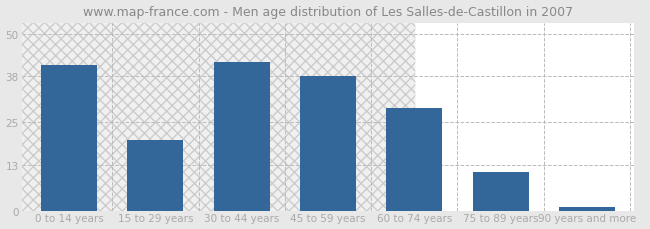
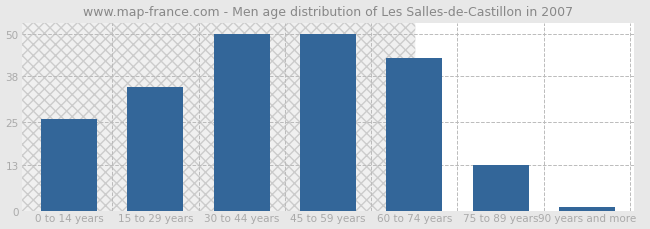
0 to 14 years: 41 -> 26
15 to 29 years: 20 -> 35
30 to 44 years: 42 -> 50
45 to 59 years: 38 -> 50
60 to 74 years: 29 -> 43
75 to 89 years: 11 -> 13
